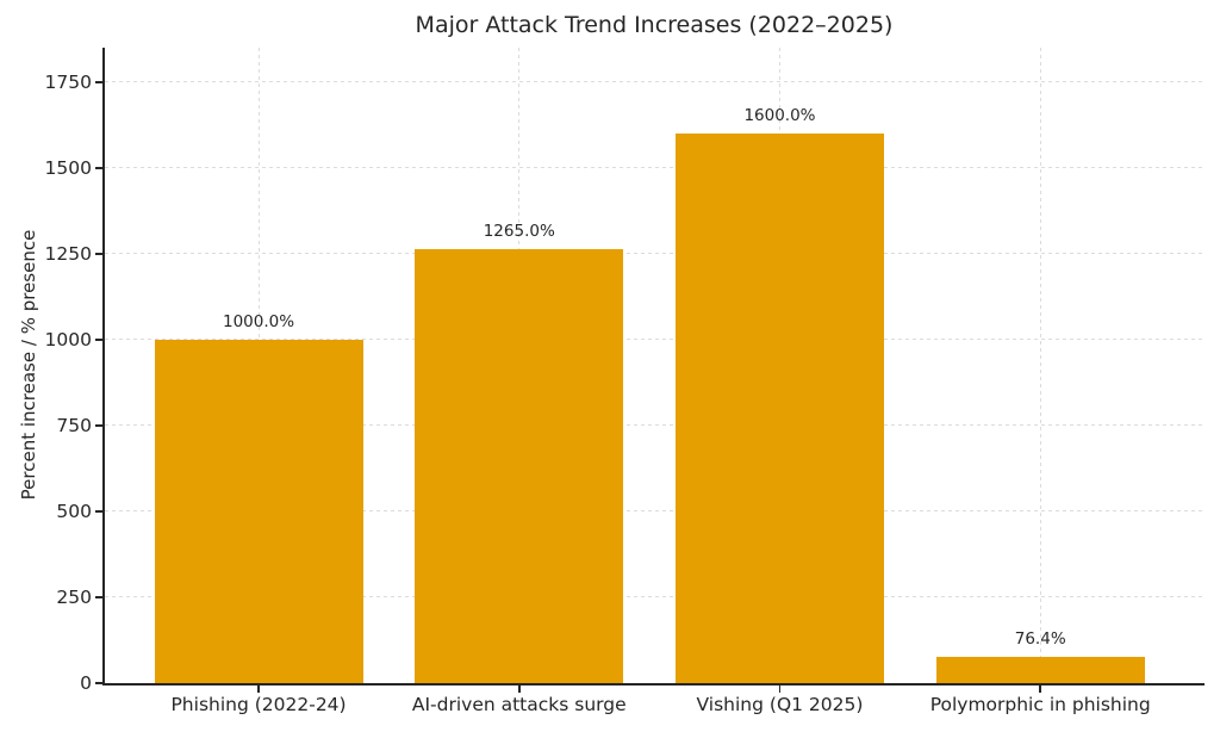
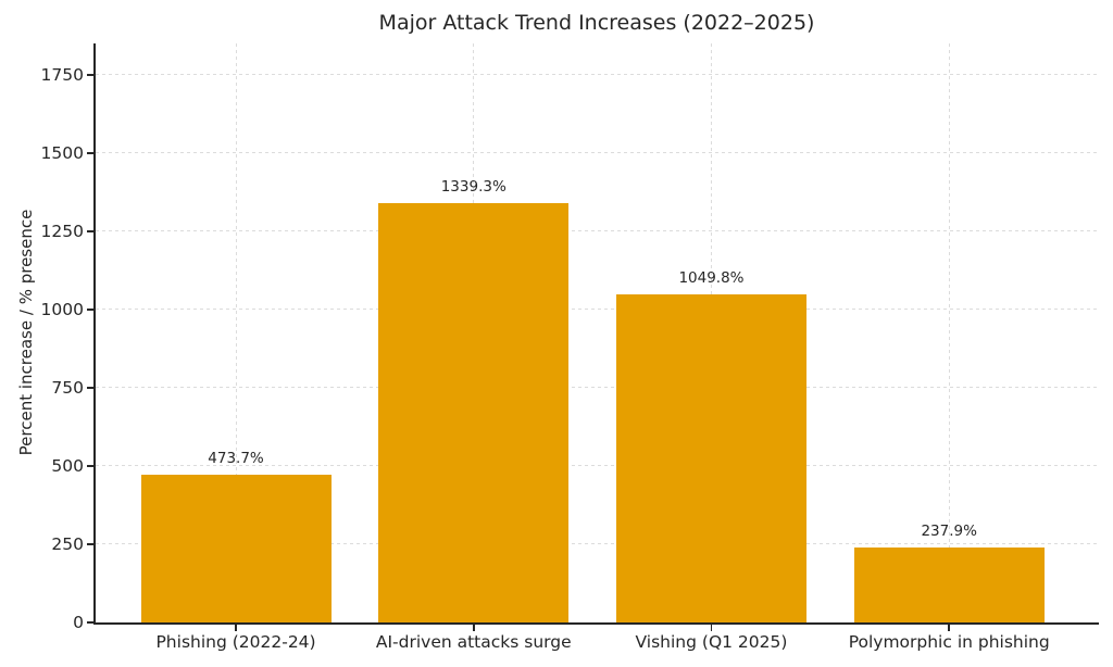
Phishing (2022-24): 1000.0% -> 473.7%
AI-driven attacks surge: 1265.0% -> 1339.3%
Vishing (Q1 2025): 1600.0% -> 1049.8%
Polymorphic in phishing: 76.4% -> 237.9%
